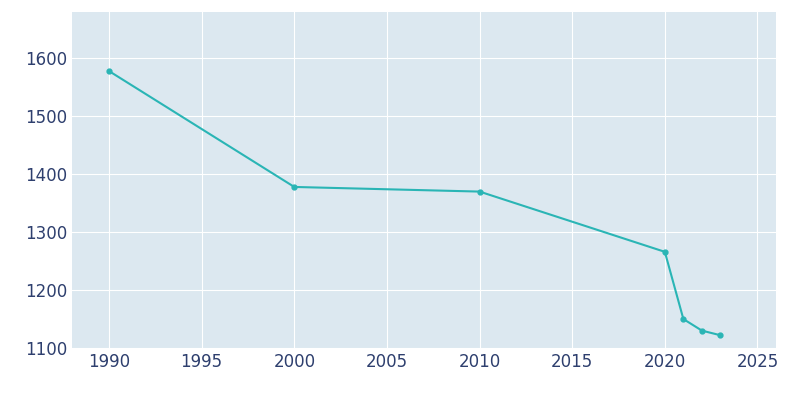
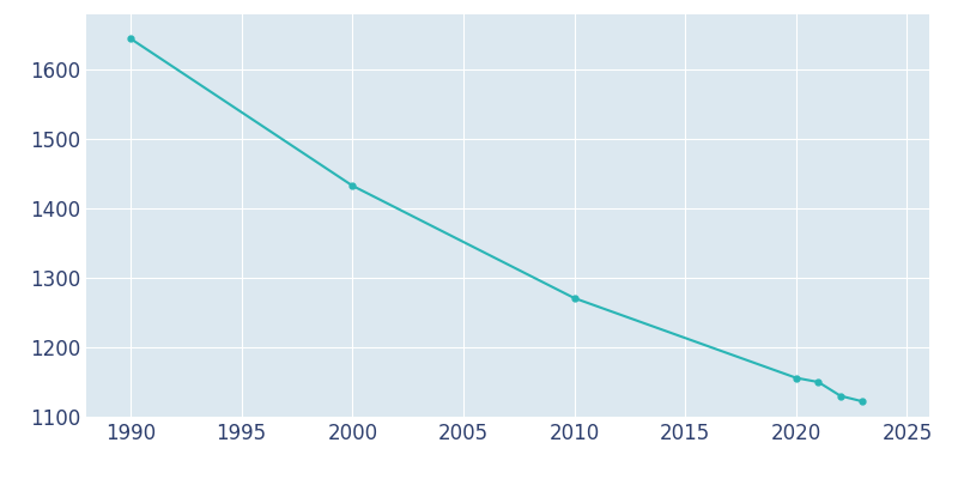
1990: 1578 -> 1645
2000: 1378 -> 1433
2010: 1370 -> 1271
2020: 1266 -> 1156
